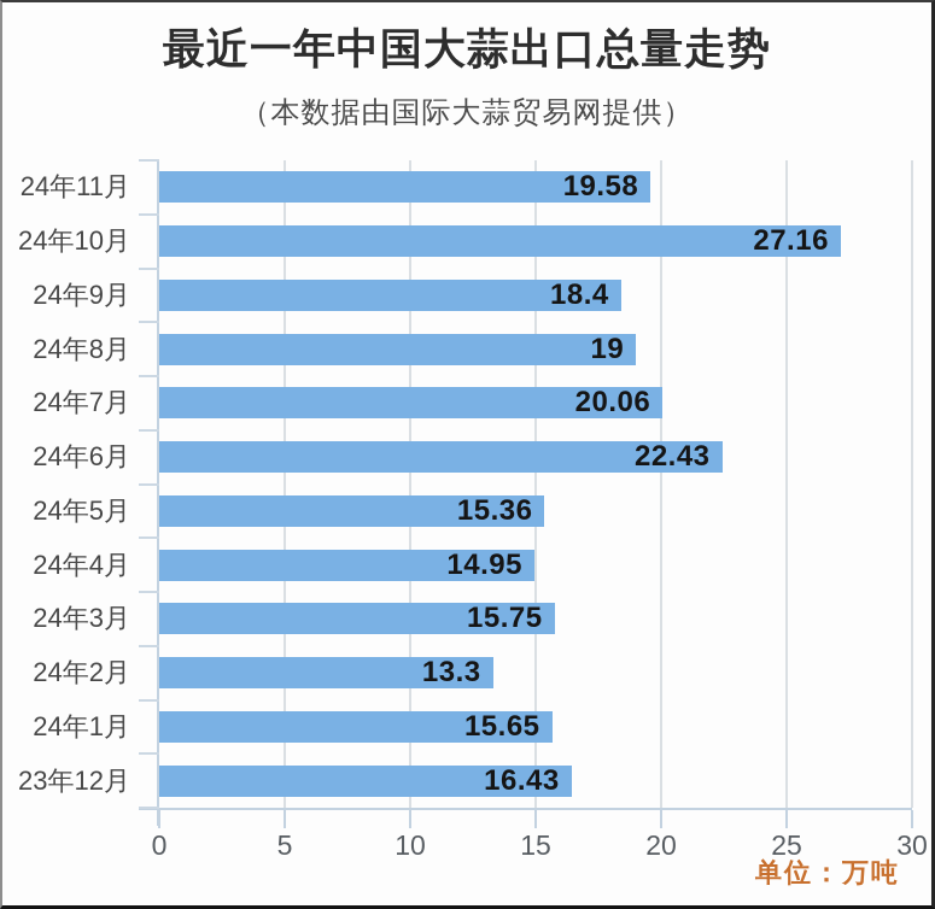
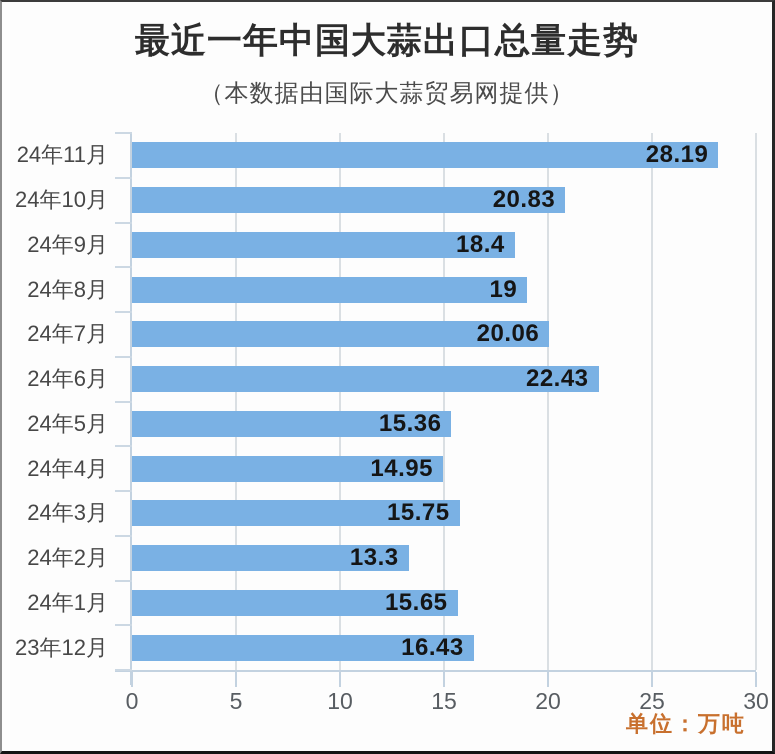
24年11月: 19.58 -> 28.19
24年10月: 27.16 -> 20.83
